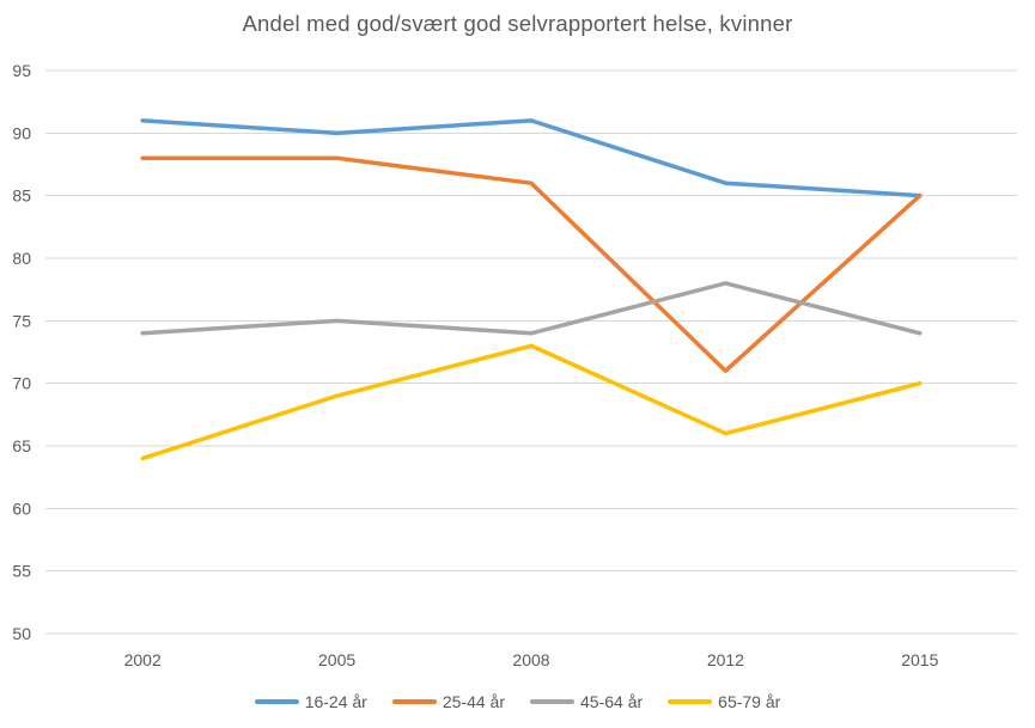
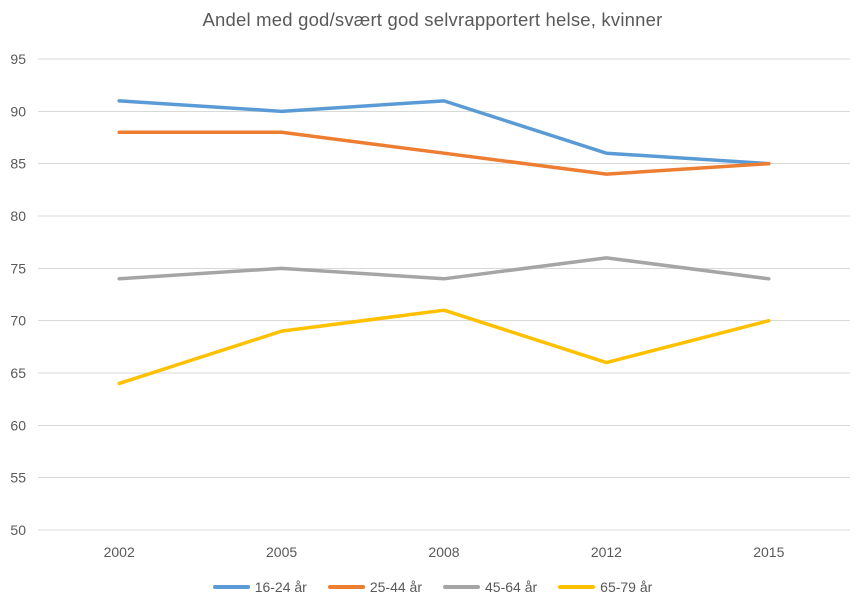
65-79 år/2008: 73 -> 71
25-44 år/2012: 71 -> 84
45-64 år/2012: 78 -> 76
